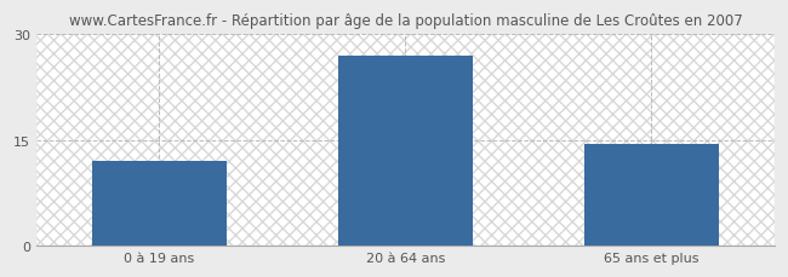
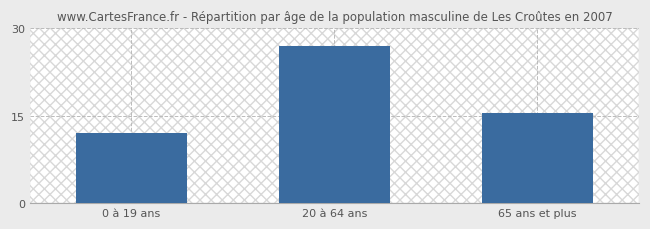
65 ans et plus: 14.4 -> 15.5
